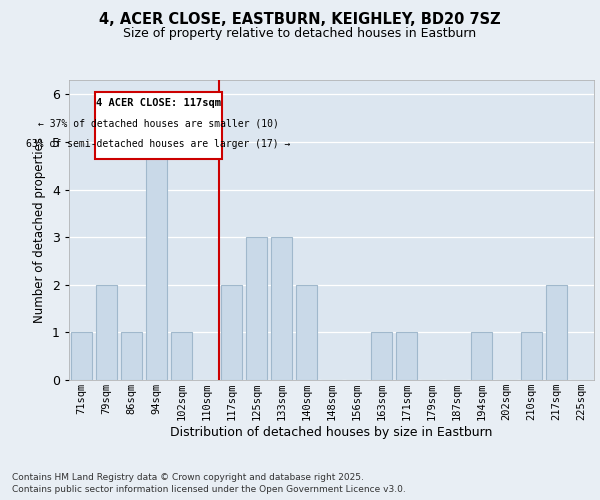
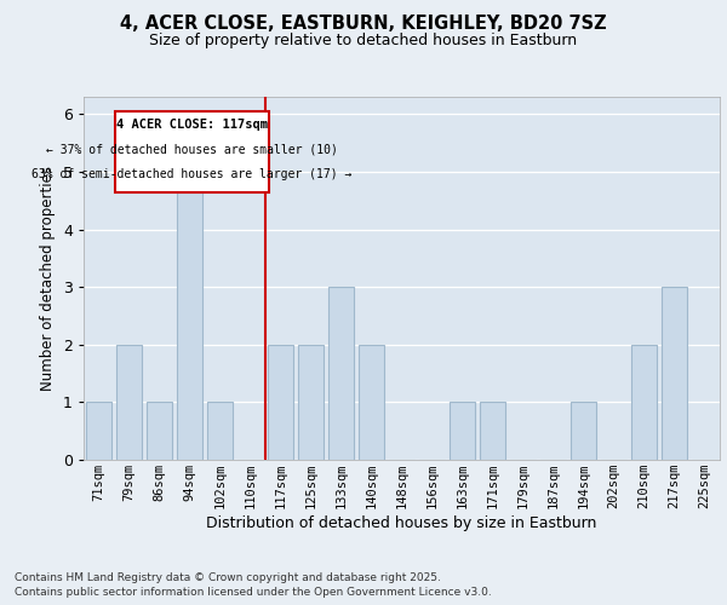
125sqm: 3 -> 2
210sqm: 1 -> 2
217sqm: 2 -> 3
